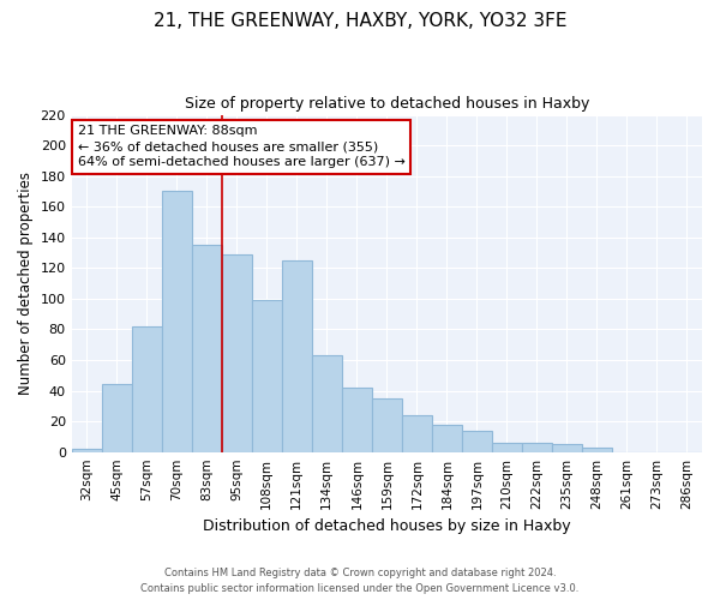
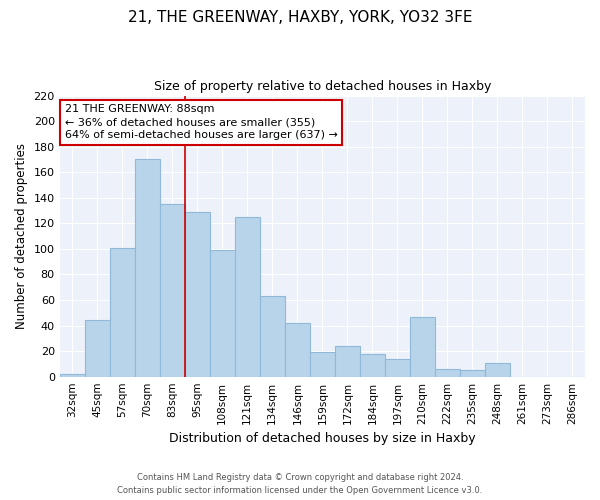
57sqm: 82 -> 101
159sqm: 35 -> 19
210sqm: 6 -> 47
248sqm: 3 -> 11
